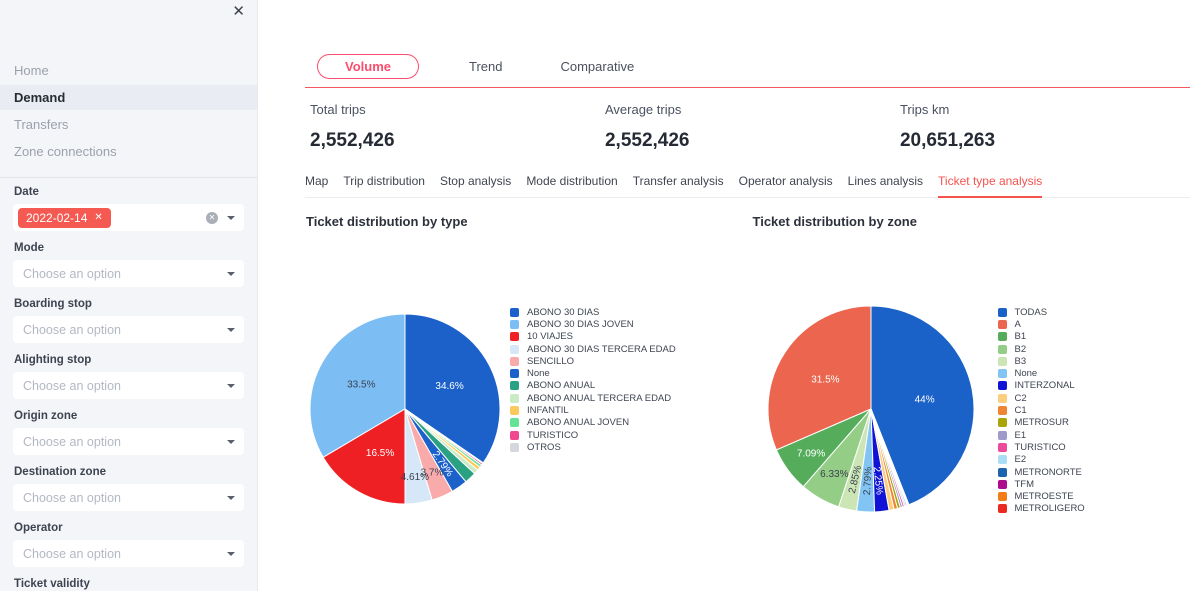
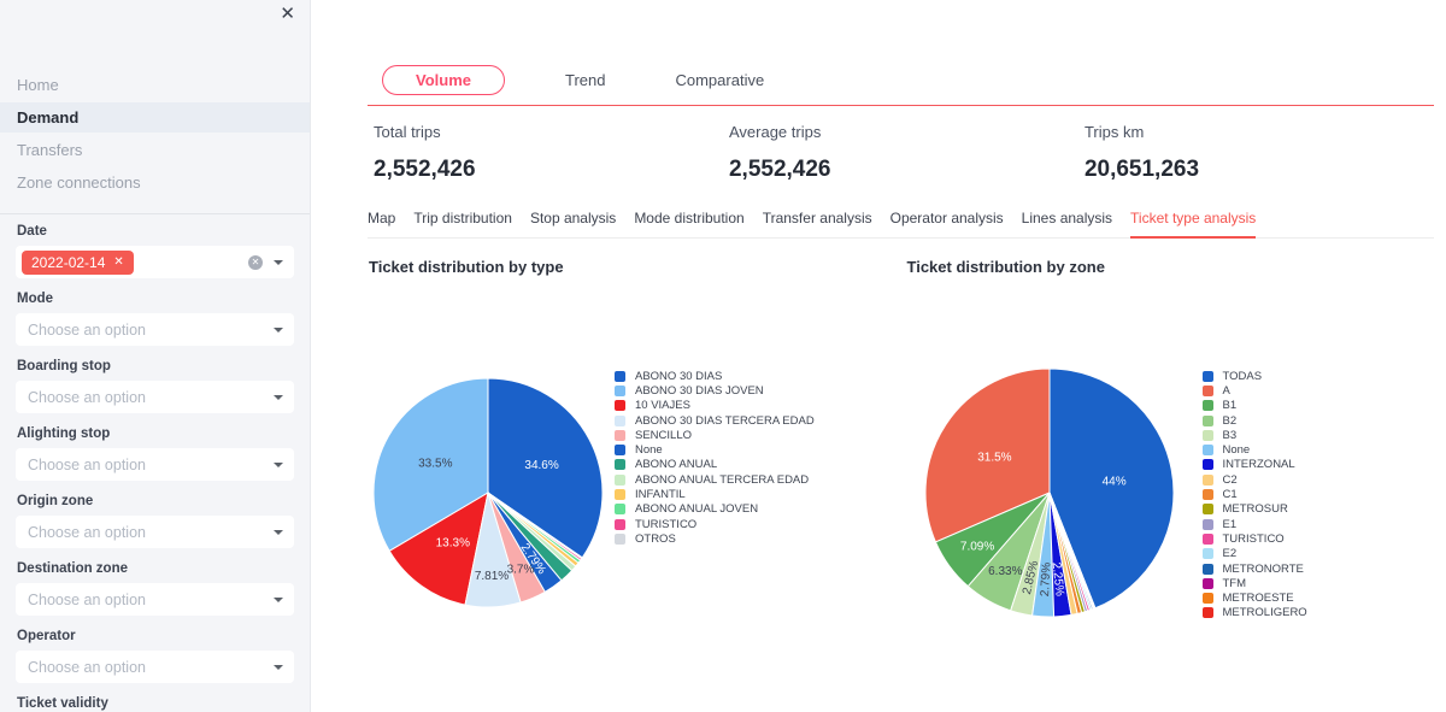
Ticket distribution by type/10 VIAJES: 16.5% -> 13.3%
Ticket distribution by type/ABONO 30 DIAS TERCERA EDAD: 4.61% -> 7.81%
